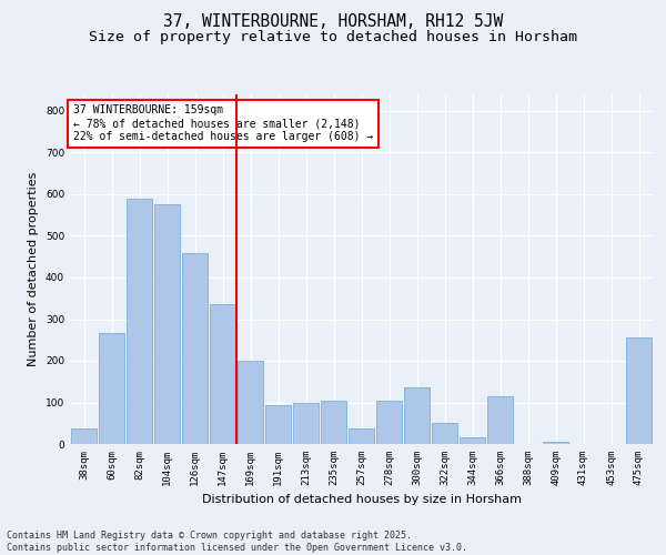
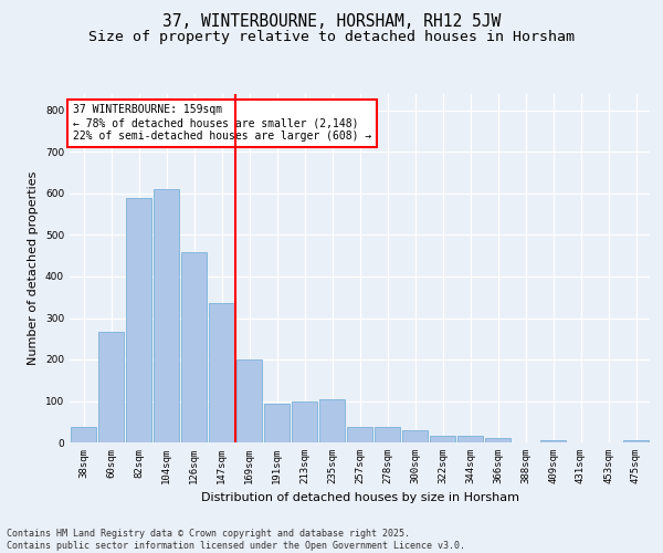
104sqm: 575 -> 610
278sqm: 105 -> 38
300sqm: 135 -> 30
322sqm: 50 -> 15
366sqm: 115 -> 10
475sqm: 255 -> 5
